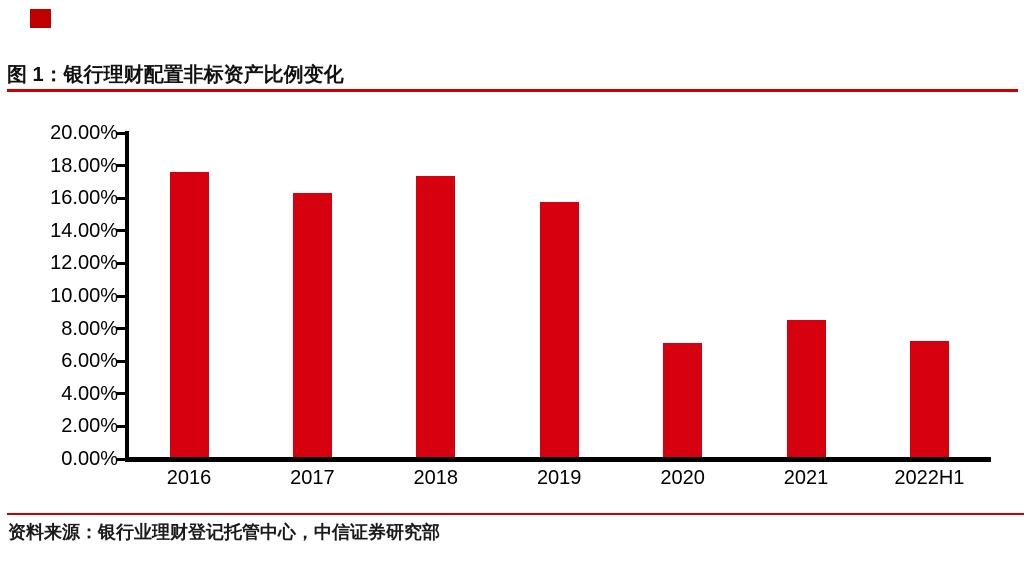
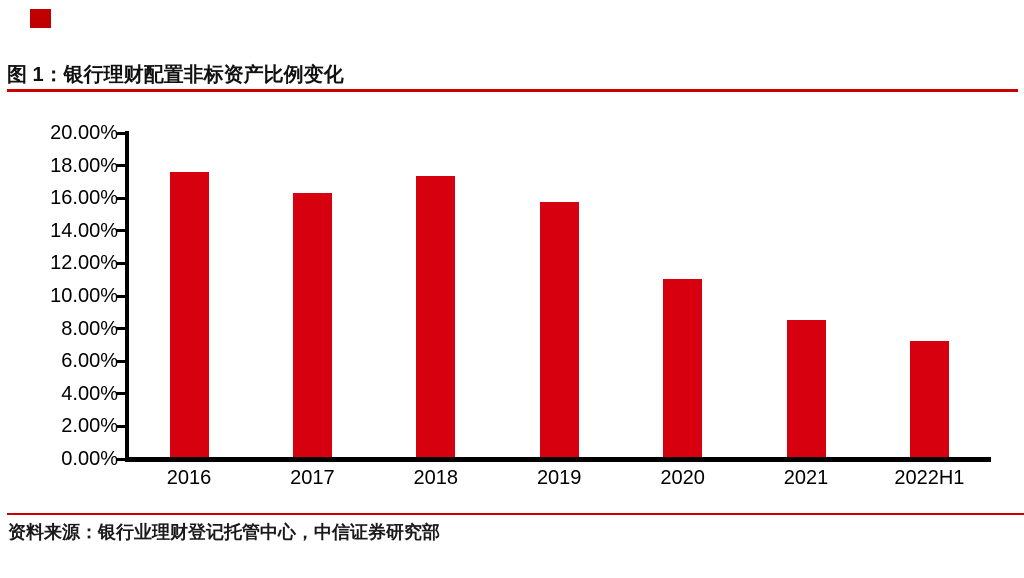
2020: 7.0% -> 10.9%
